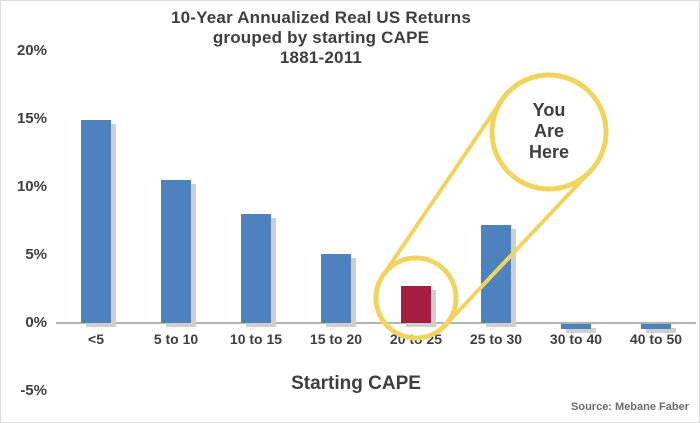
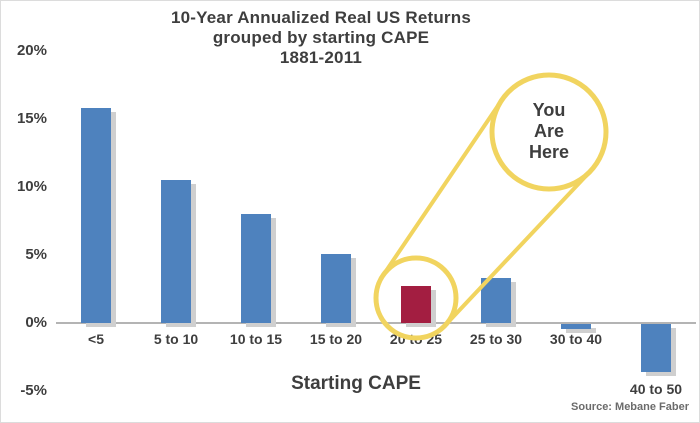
<5: 14.9% -> 15.8%
25 to 30: 7.2% -> 3.3%
40 to 50: -0.4% -> -3.5%
